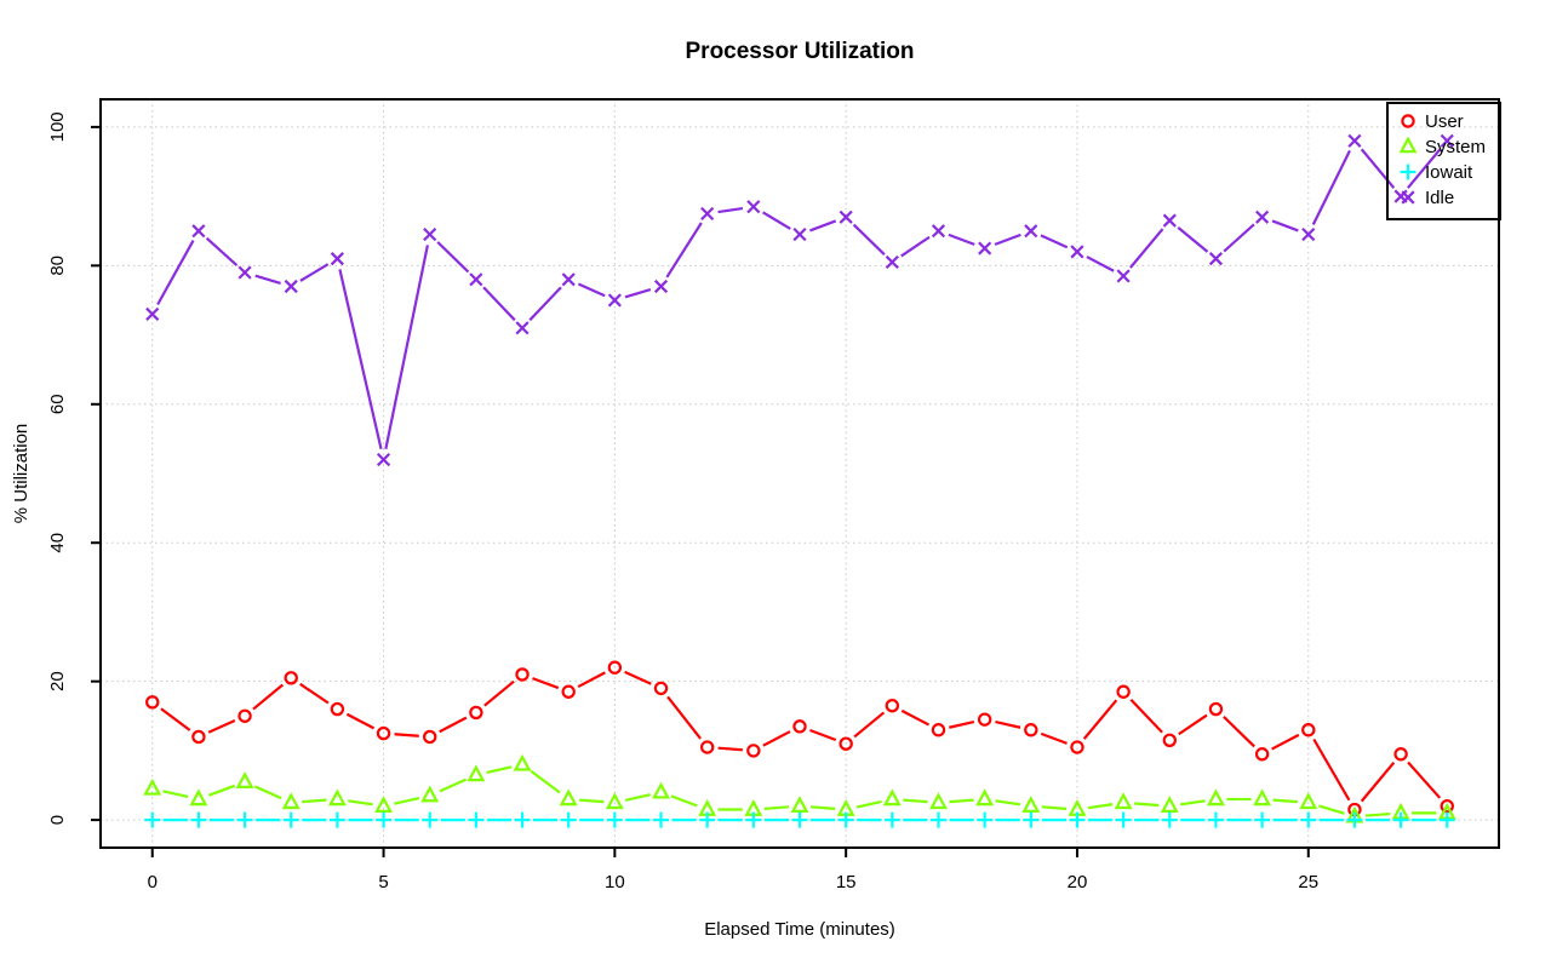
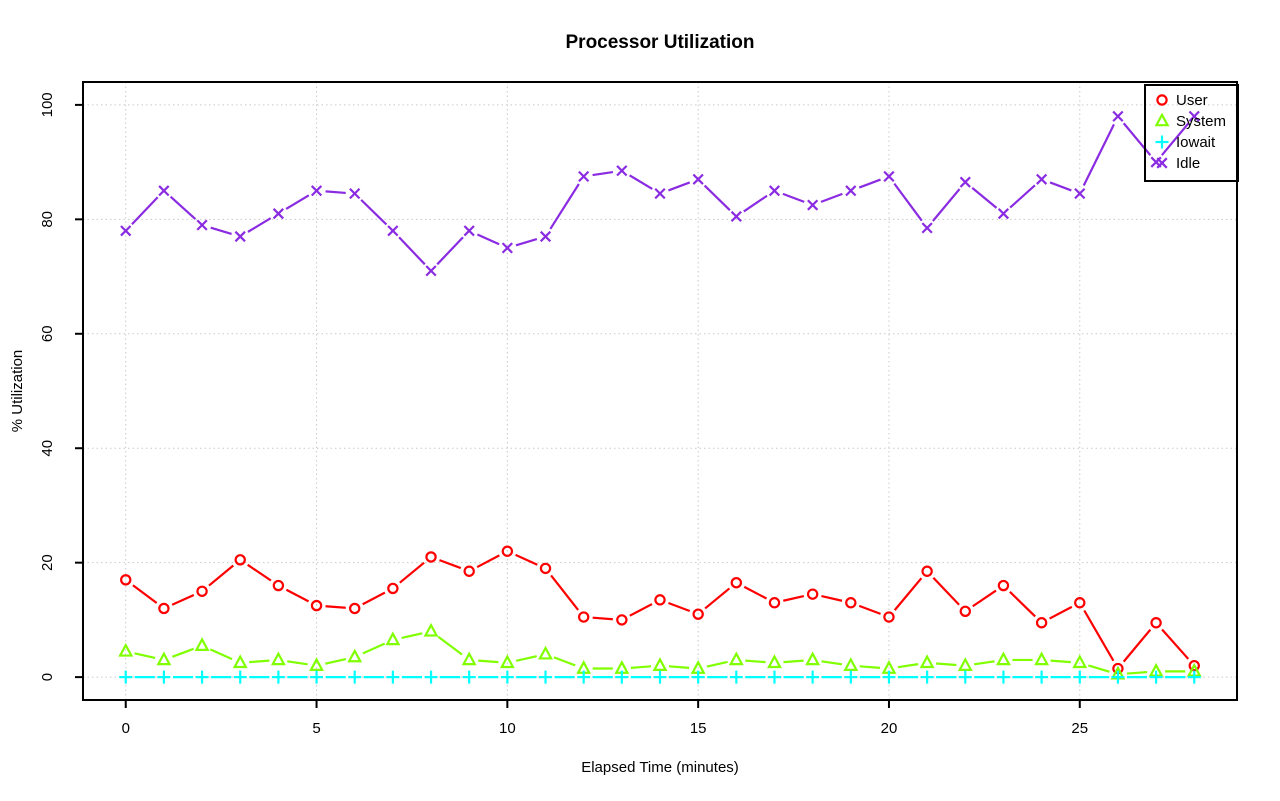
Idle/0: 73 -> 78
Idle/5: 52 -> 85
Idle/20: 82 -> 88
